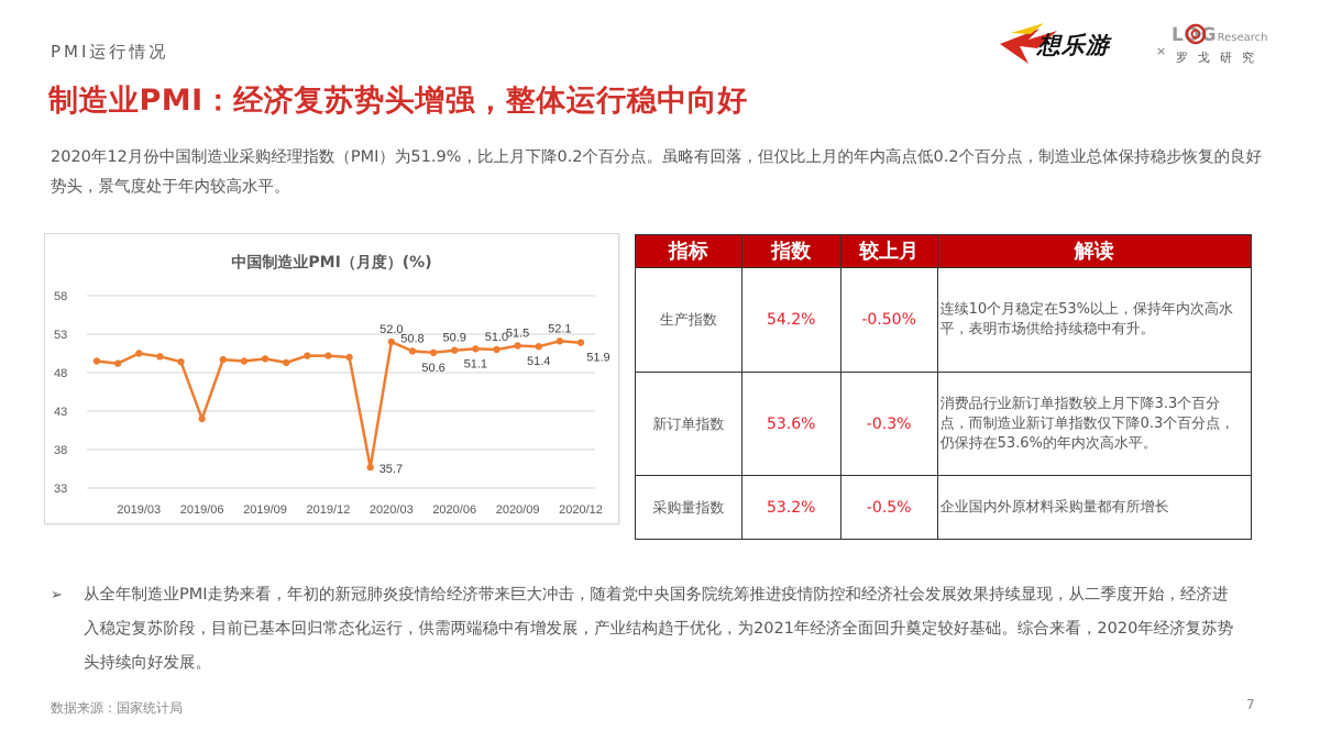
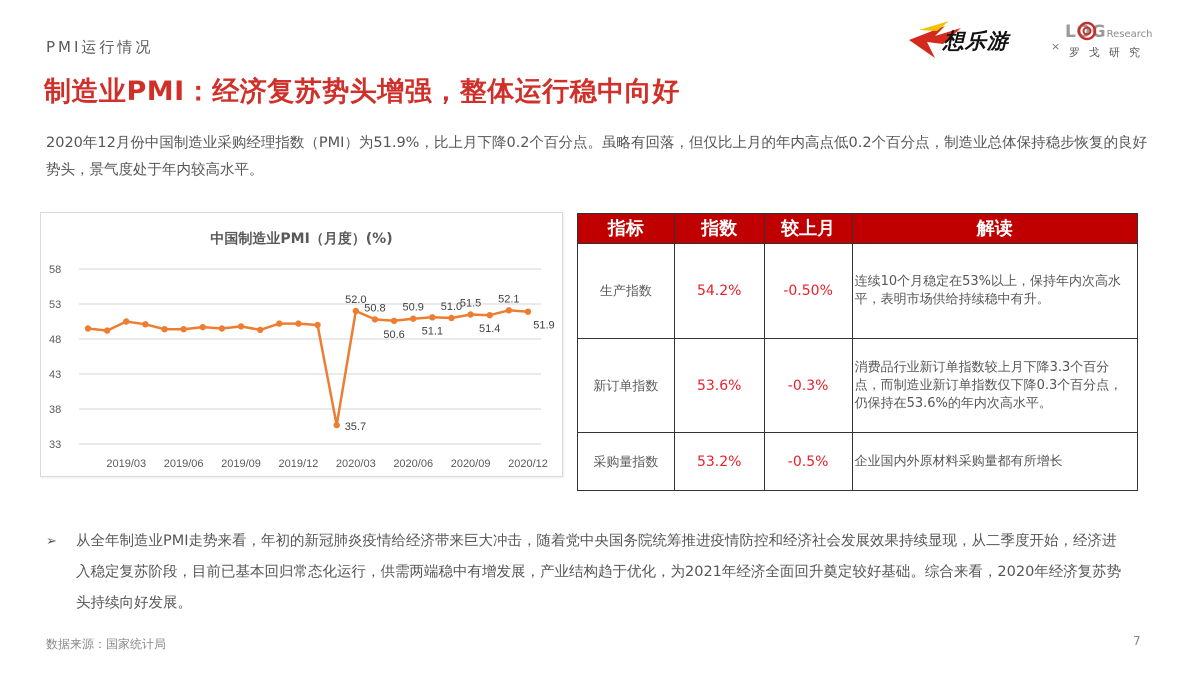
2019/06: 42 -> 49
